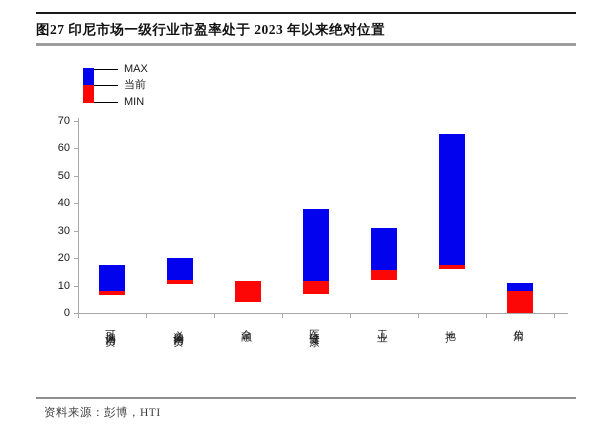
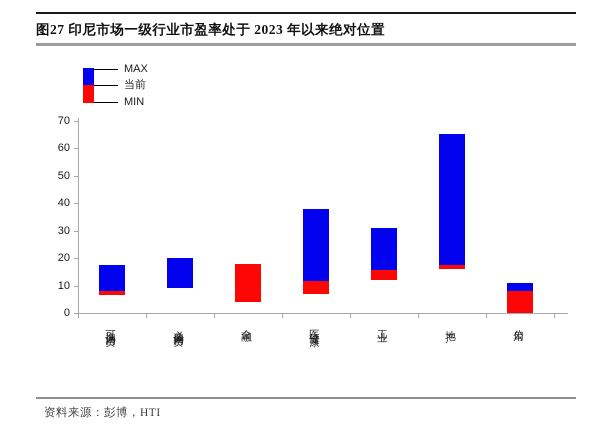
当前/必选消费: 12 -> 9
当前/金融: 12 -> 18
